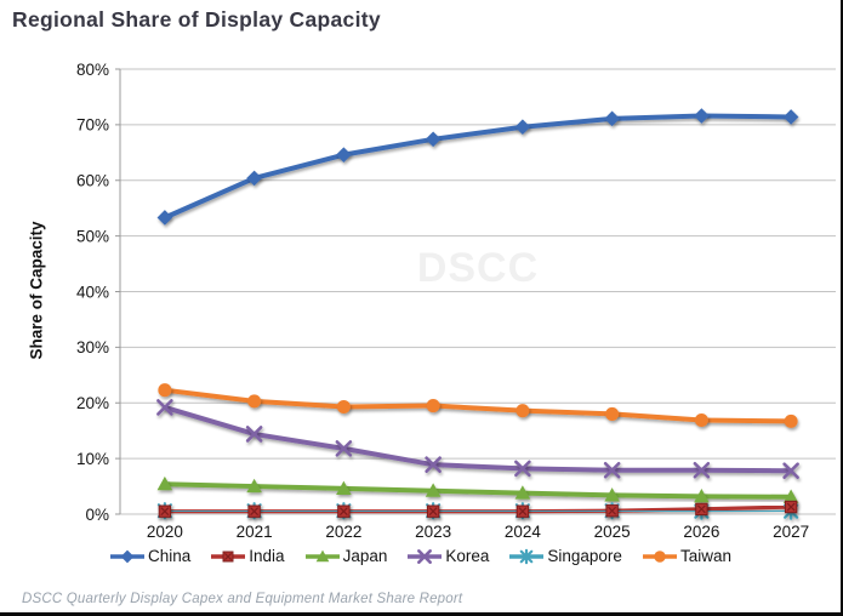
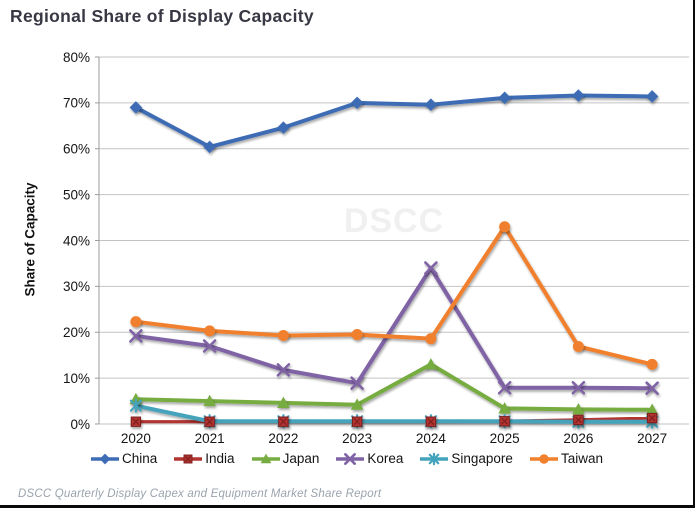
China/2020: 53% -> 69%
Singapore/2020: 1% -> 4%
Korea/2021: 14% -> 17%
China/2023: 67% -> 70%
Japan/2024: 4% -> 13%
Korea/2024: 8% -> 34%
Taiwan/2025: 18% -> 43%
Taiwan/2027: 17% -> 13%
